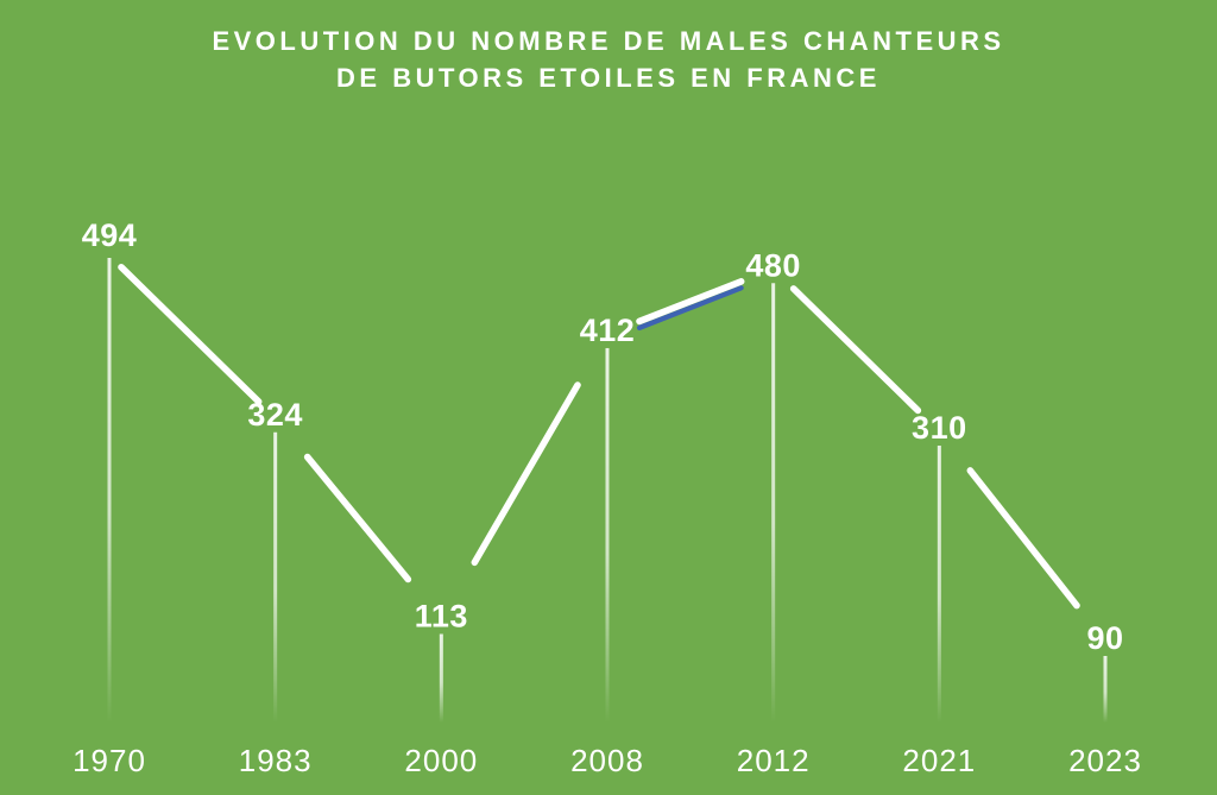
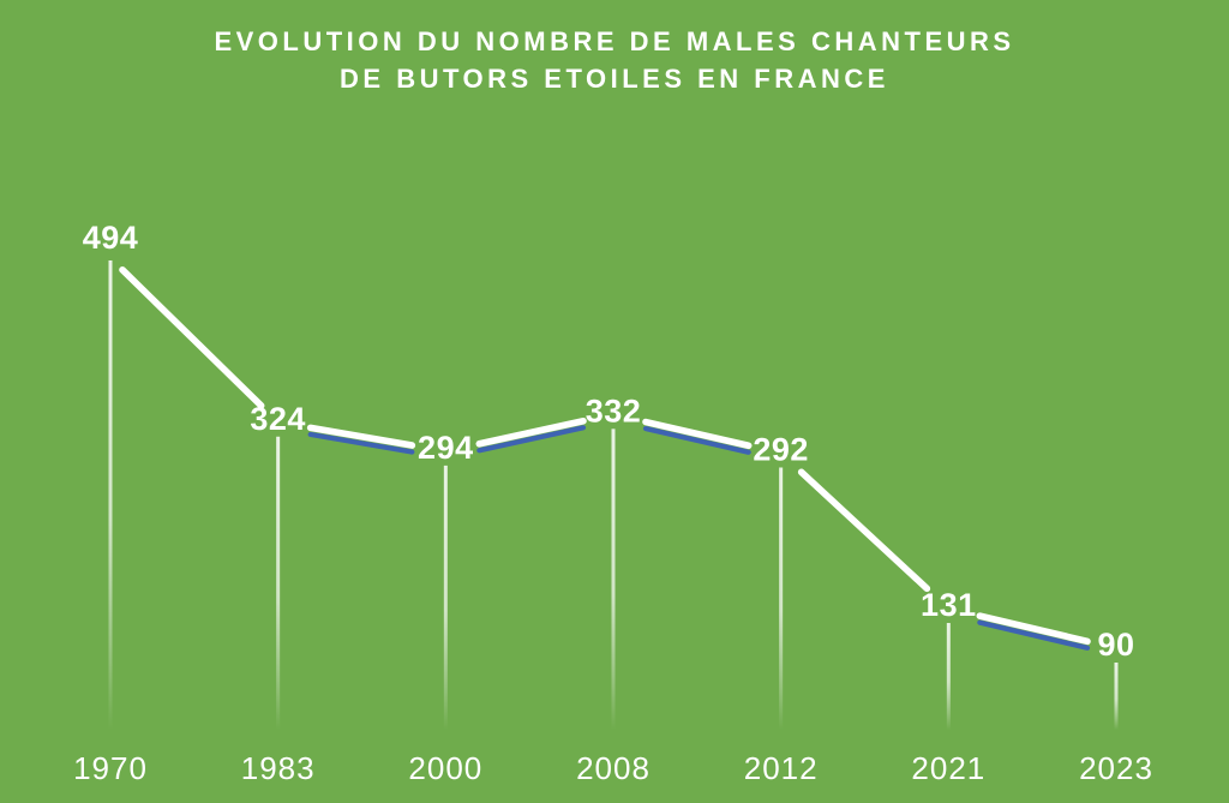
2000: 113 -> 294
2008: 412 -> 332
2012: 480 -> 292
2021: 310 -> 131
